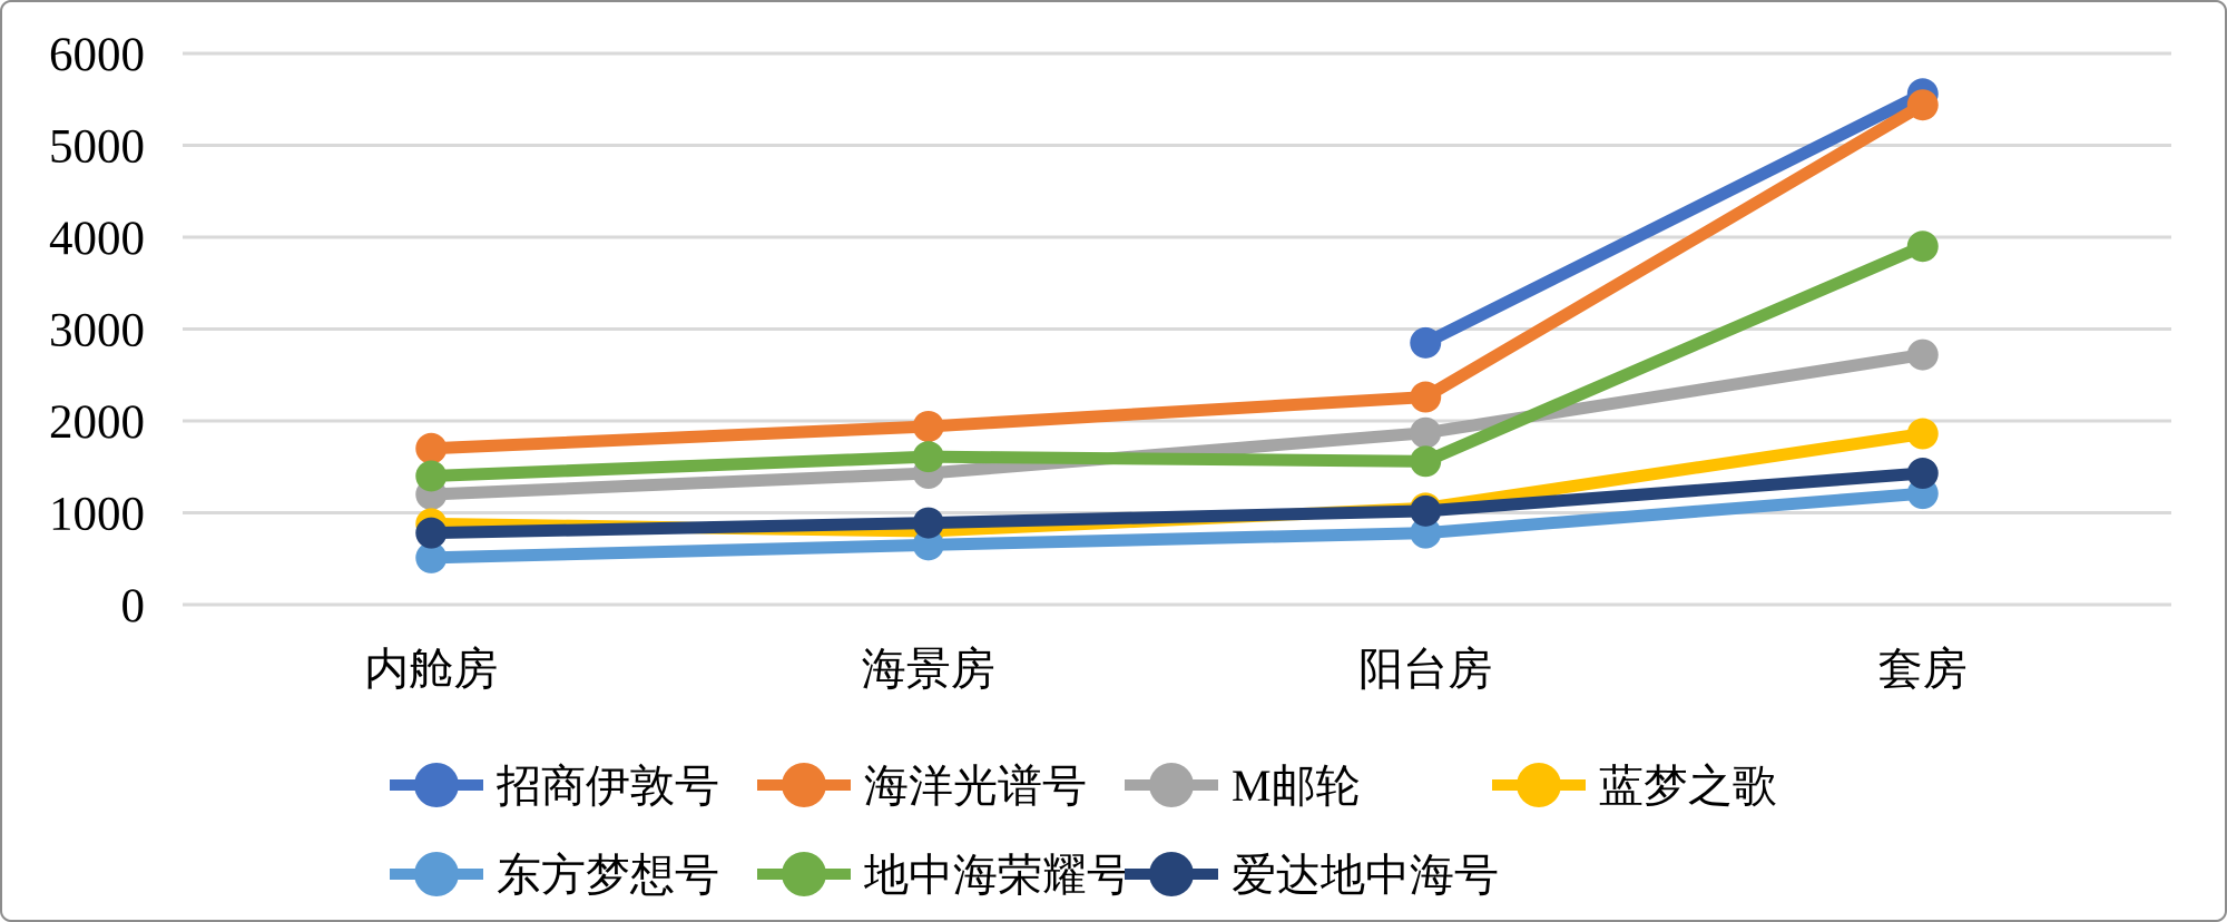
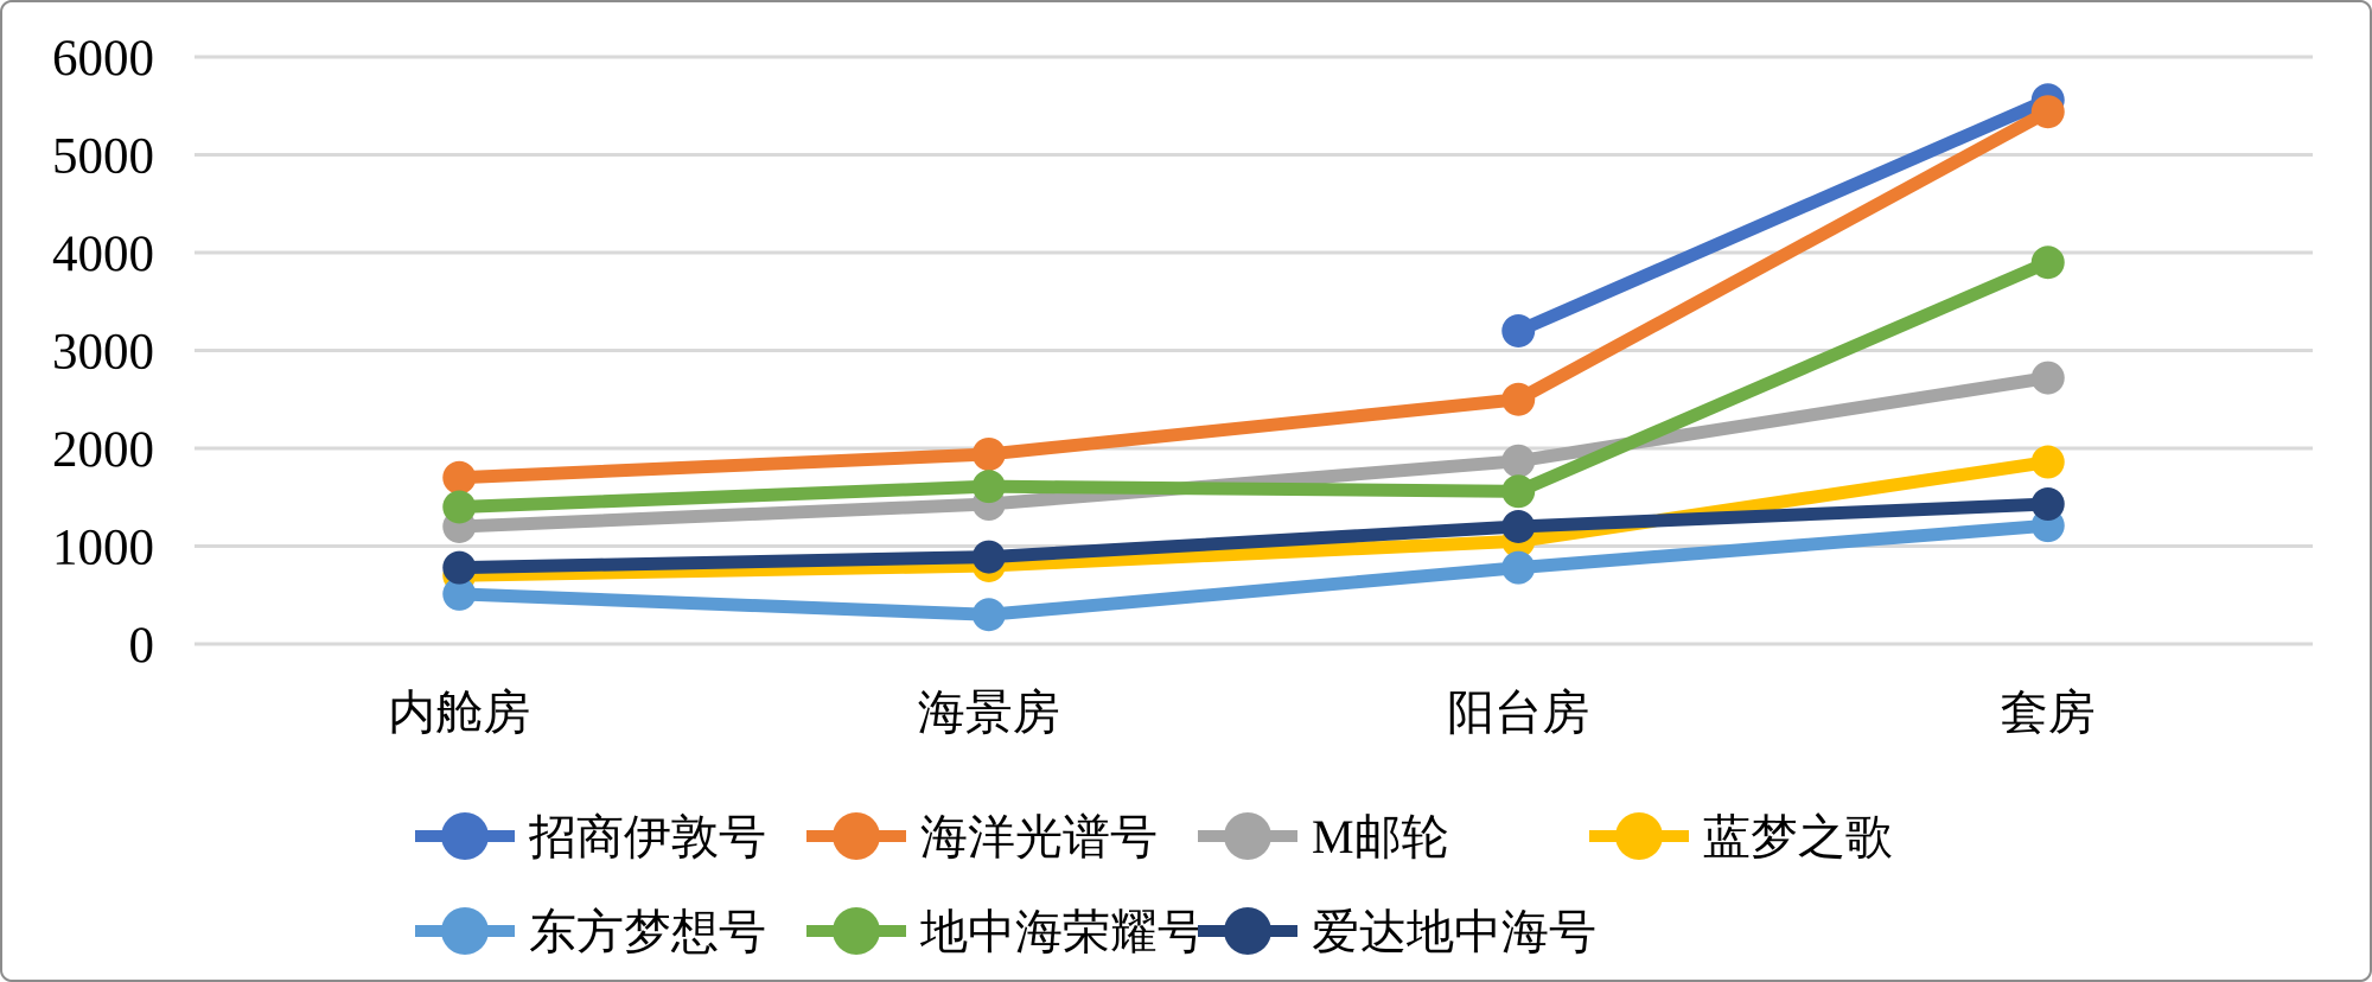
蓝梦之歌/内舱房: 900 -> 700
东方梦想号/海景房: 600 -> 300
招商伊敦号/阳台房: 2800 -> 3200
海洋光谱号/阳台房: 2300 -> 2500
爱达地中海号/阳台房: 1000 -> 1200
